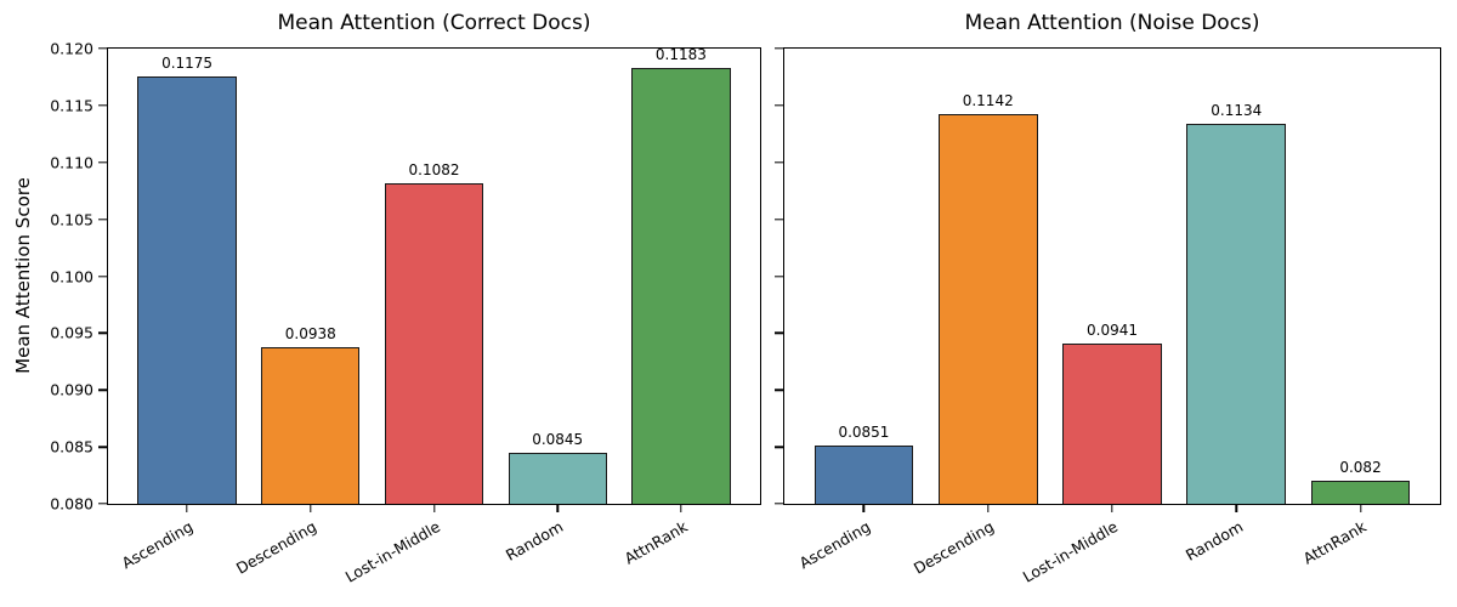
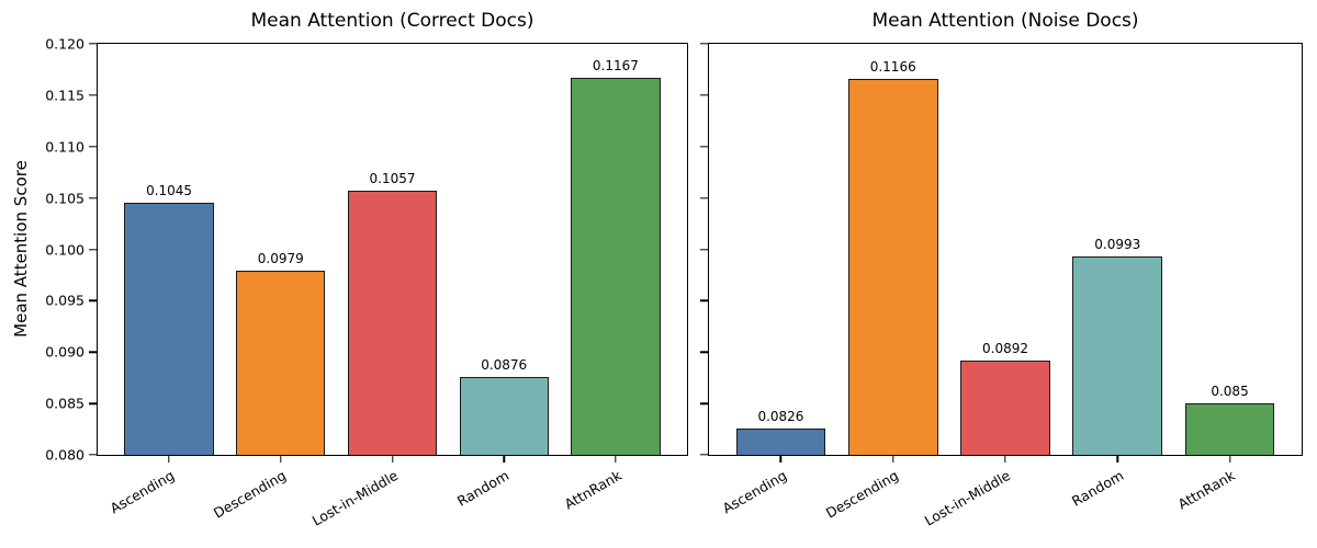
Mean Attention (Correct Docs)/Ascending: 0.1175 -> 0.1045
Mean Attention (Correct Docs)/Descending: 0.0938 -> 0.0979
Mean Attention (Correct Docs)/Lost-in-Middle: 0.1082 -> 0.1057
Mean Attention (Correct Docs)/Random: 0.0845 -> 0.0876
Mean Attention (Correct Docs)/AttnRank: 0.1183 -> 0.1167
Mean Attention (Noise Docs)/Ascending: 0.0851 -> 0.0826
Mean Attention (Noise Docs)/Descending: 0.1142 -> 0.1166
Mean Attention (Noise Docs)/Lost-in-Middle: 0.0941 -> 0.0892
Mean Attention (Noise Docs)/Random: 0.1134 -> 0.0993
Mean Attention (Noise Docs)/AttnRank: 0.082 -> 0.085
